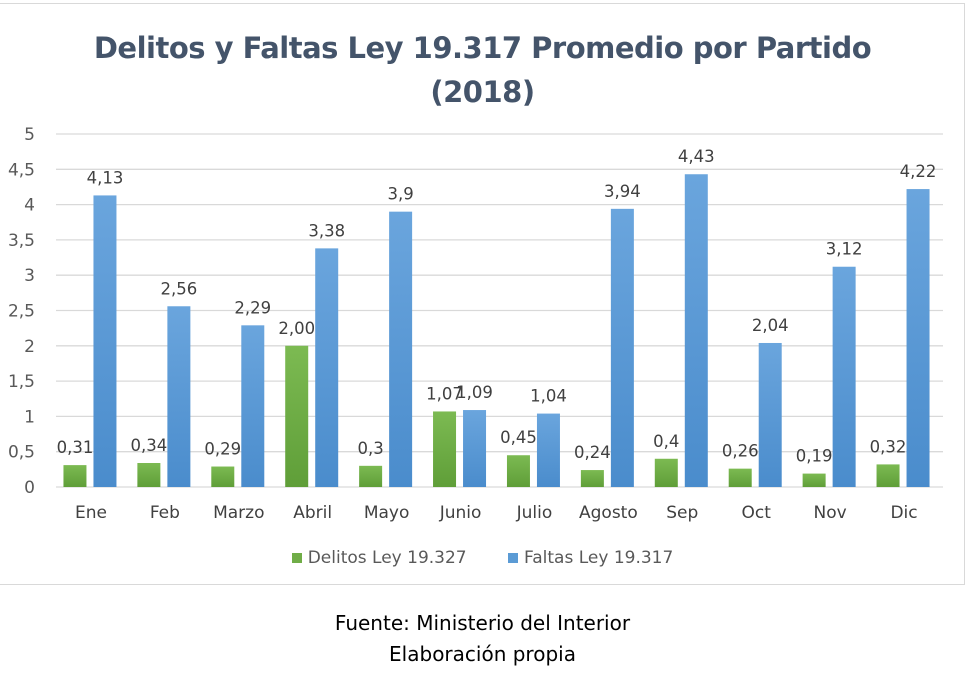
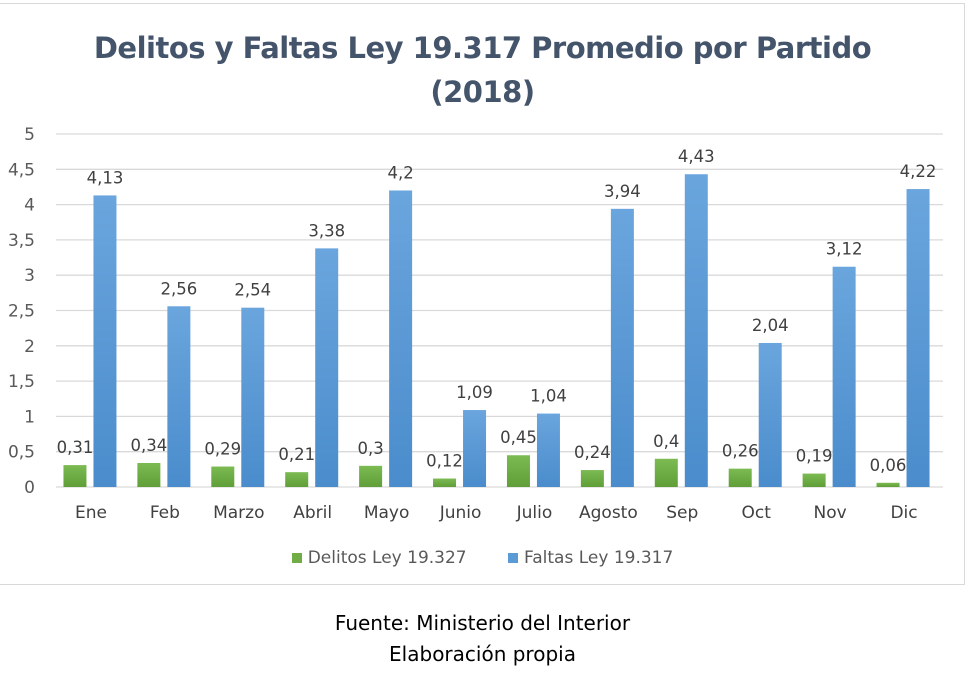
Faltas Ley 19.317/Marzo: 2,29 -> 2,54
Delitos Ley 19.327/Abril: 2,00 -> 0,21
Faltas Ley 19.317/Mayo: 3,9 -> 4,2
Delitos Ley 19.327/Junio: 1,07 -> 0,12
Delitos Ley 19.327/Dic: 0,32 -> 0,06
